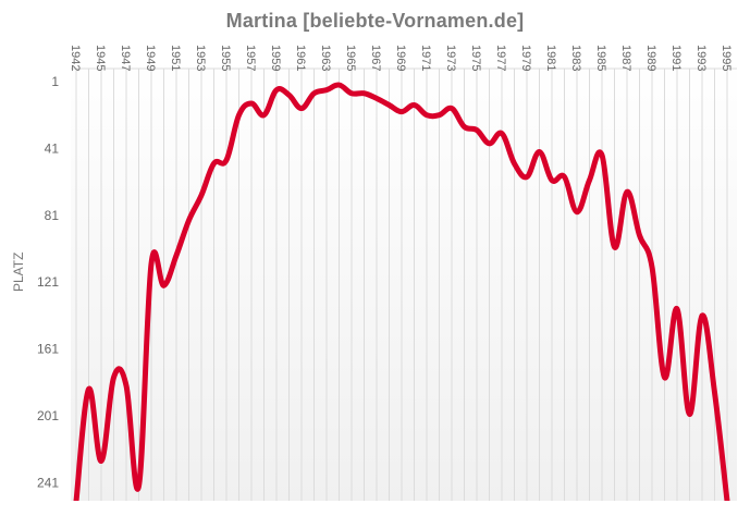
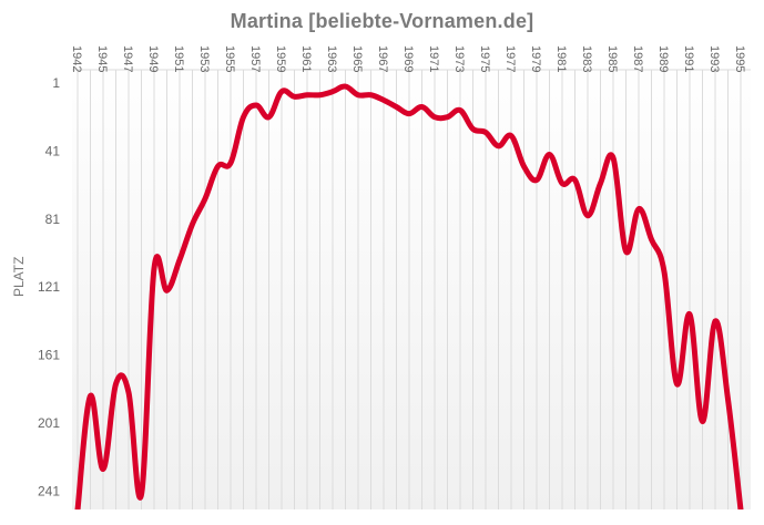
1961: 17 -> 8
1987: 67 -> 75
